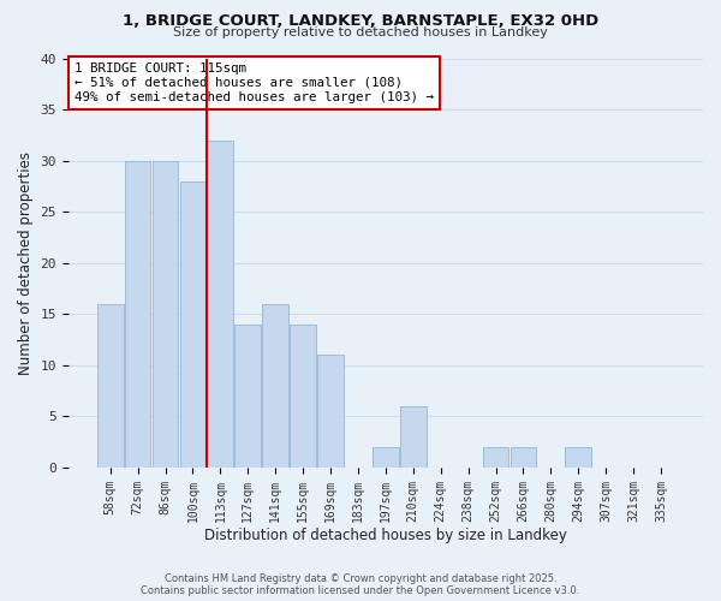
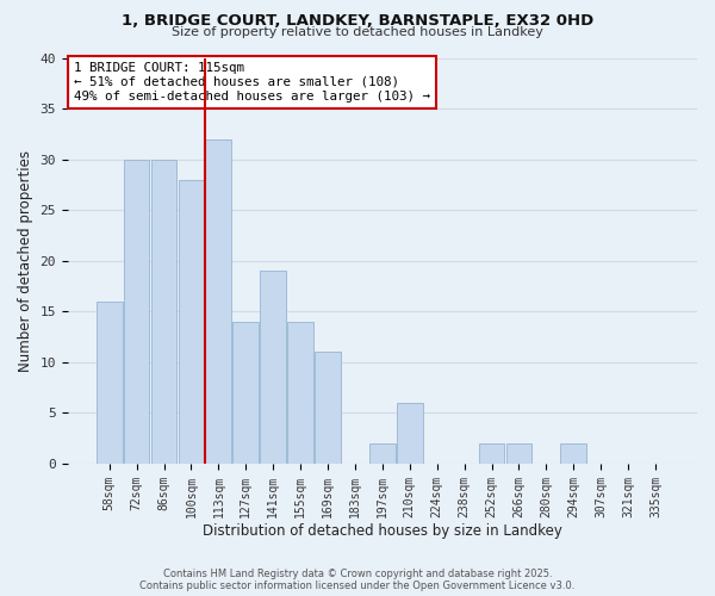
141sqm: 16 -> 19
